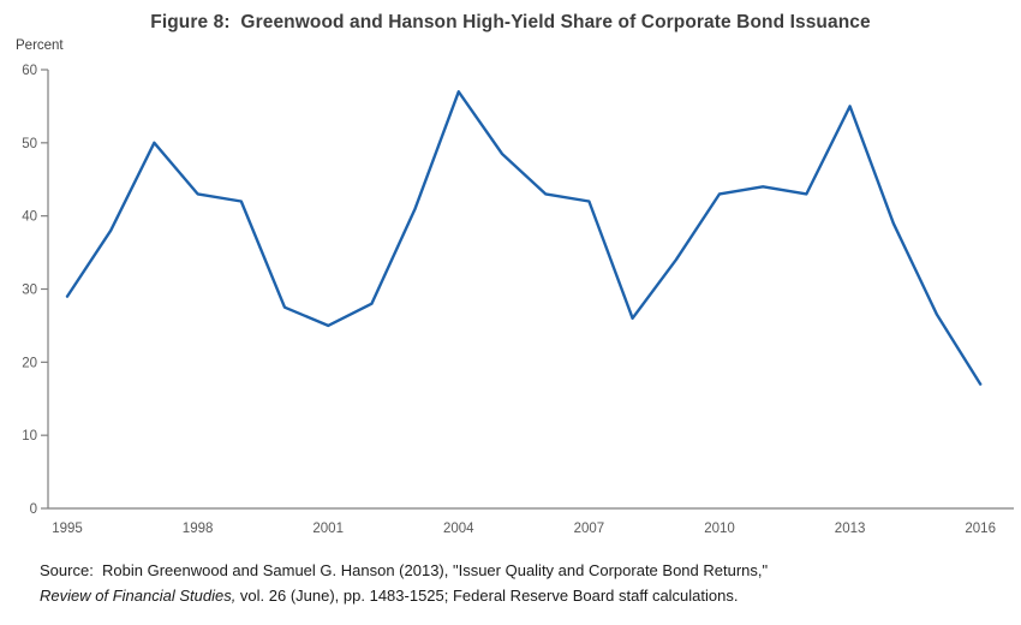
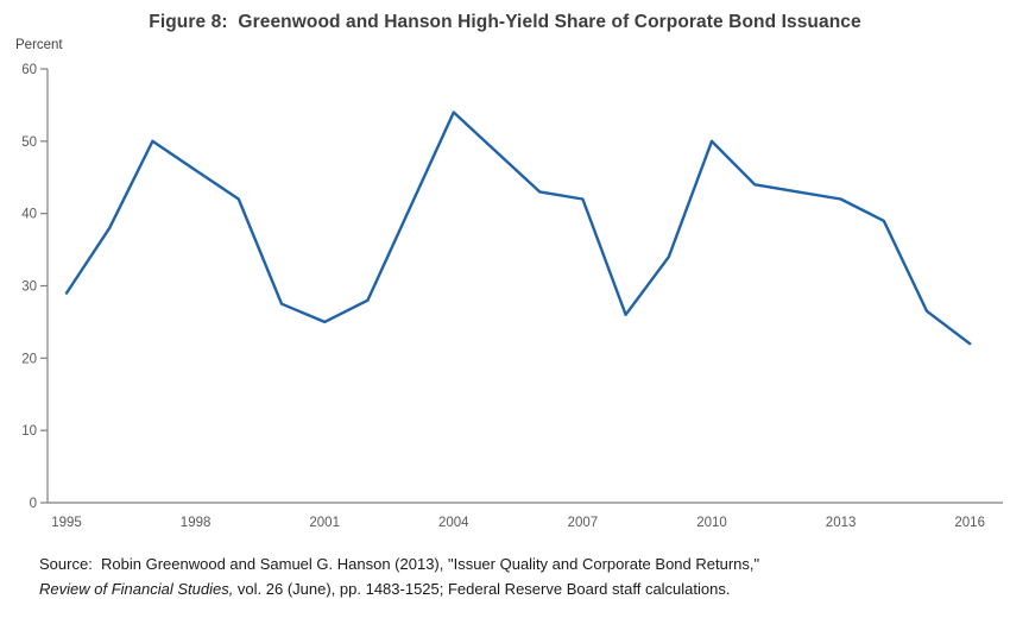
1998: 43 -> 46
2004: 57 -> 54
2010: 43 -> 50
2013: 55 -> 42
2016: 17 -> 22
